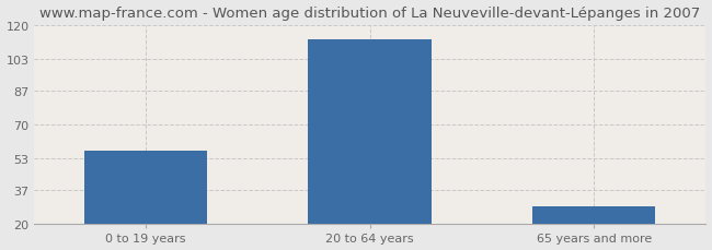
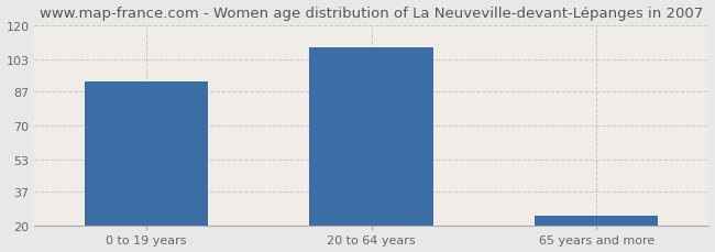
0 to 19 years: 57 -> 92
20 to 64 years: 113 -> 109
65 years and more: 29 -> 25
